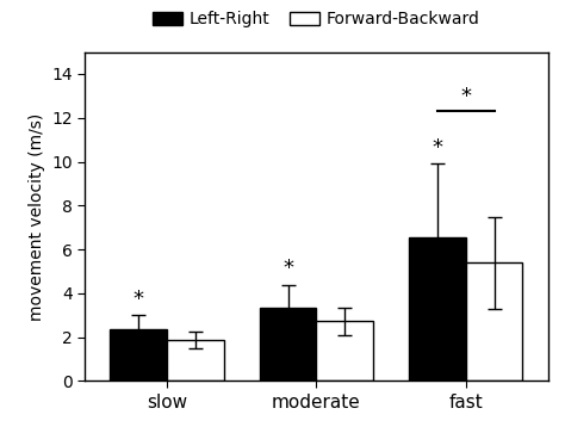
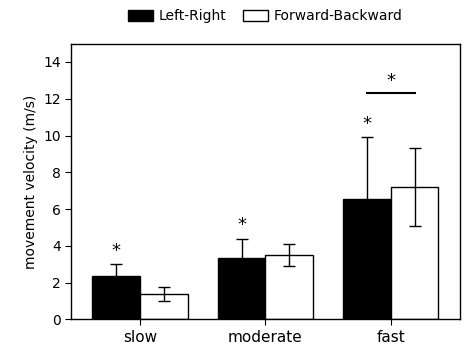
Forward-Backward/slow: 1.9 -> 1.4
Forward-Backward/moderate: 2.7 -> 3.5
Forward-Backward/fast: 5.4 -> 7.2
